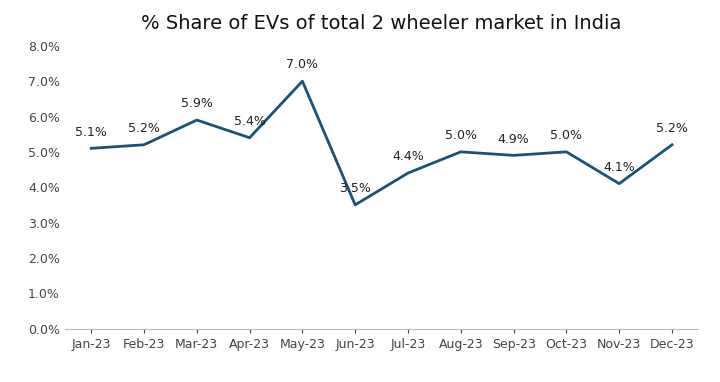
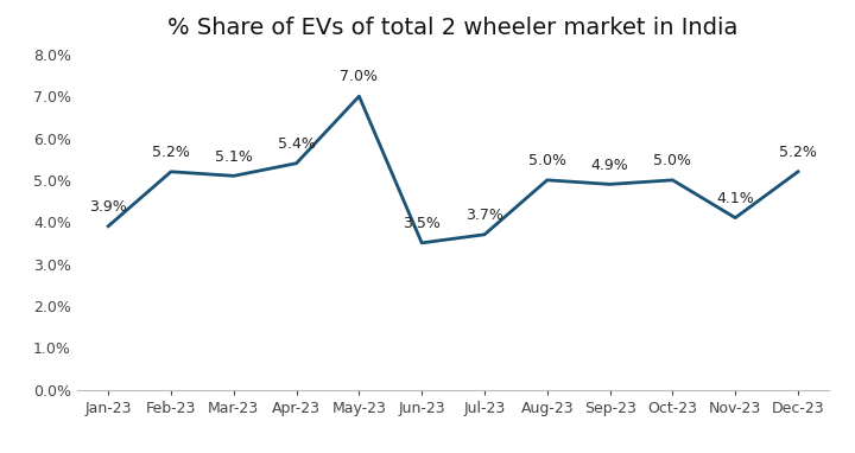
Jan-23: 5.1% -> 3.9%
Mar-23: 5.9% -> 5.1%
Jul-23: 4.4% -> 3.7%
